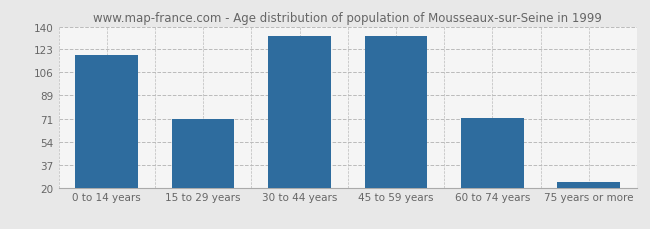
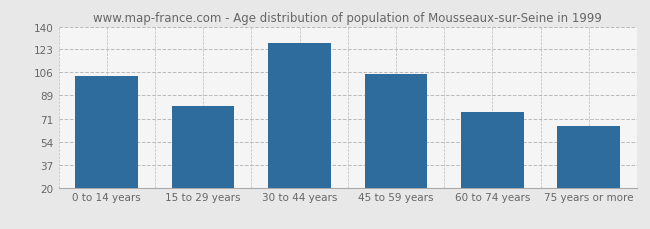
0 to 14 years: 119 -> 103
15 to 29 years: 71 -> 81
30 to 44 years: 133 -> 128
45 to 59 years: 133 -> 105
60 to 74 years: 72 -> 76
75 years or more: 24 -> 66
